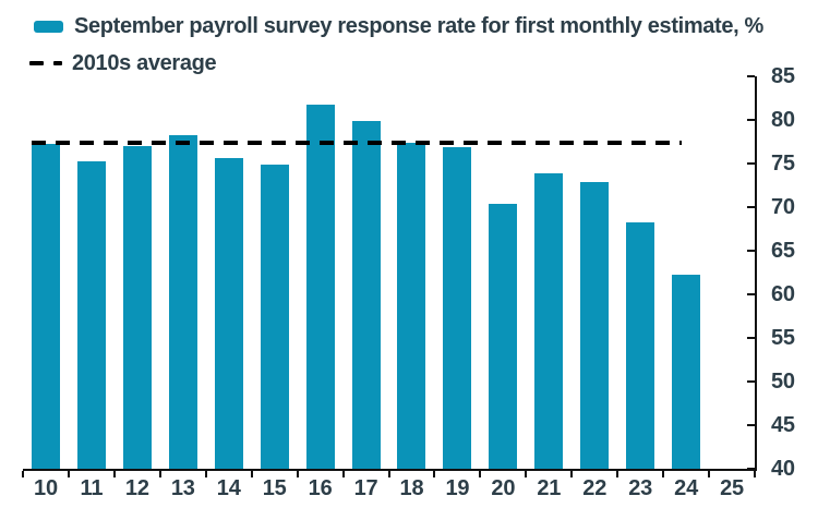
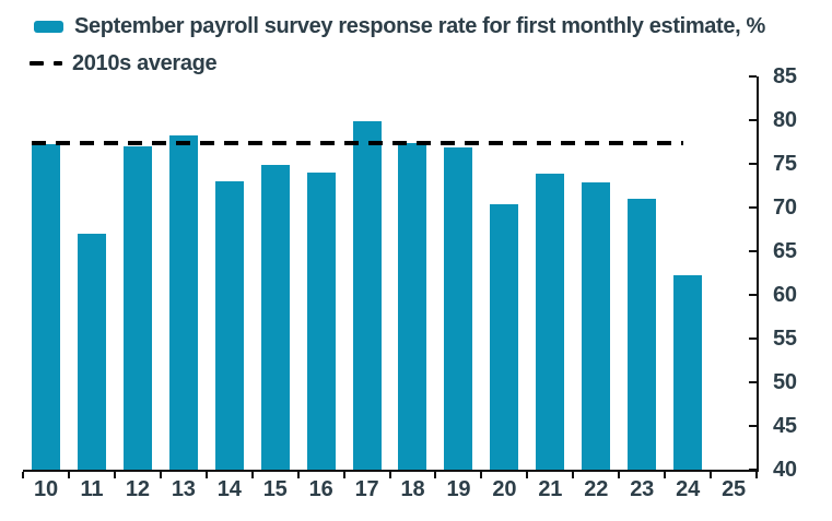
11: 75 -> 67
14: 76 -> 73
16: 82 -> 74
23: 68 -> 71
